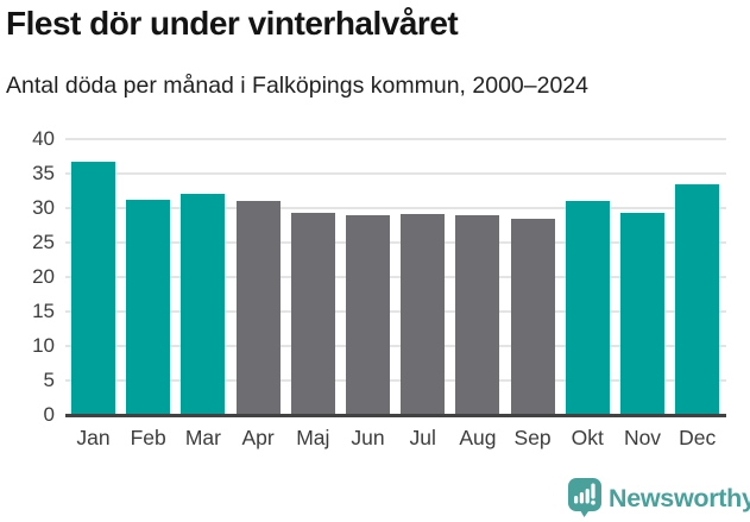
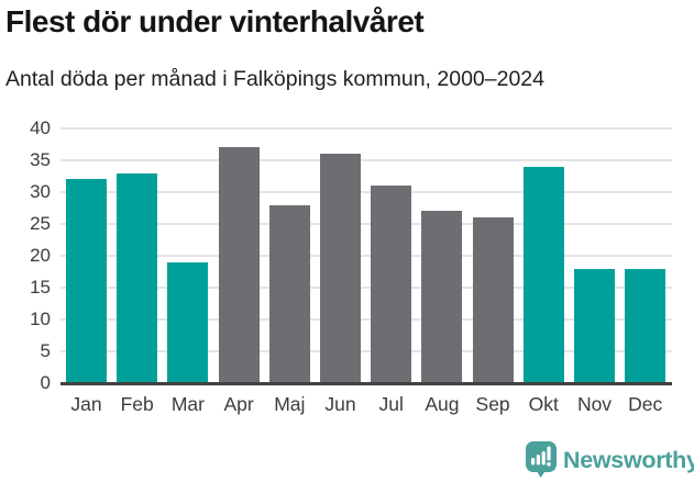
Jan: 37 -> 32
Feb: 31 -> 33
Mar: 32 -> 19
Apr: 31 -> 37
Maj: 29 -> 28
Jun: 29 -> 36
Jul: 29 -> 31
Aug: 29 -> 27
Sep: 28 -> 26
Okt: 31 -> 34
Nov: 29 -> 18
Dec: 33 -> 18
